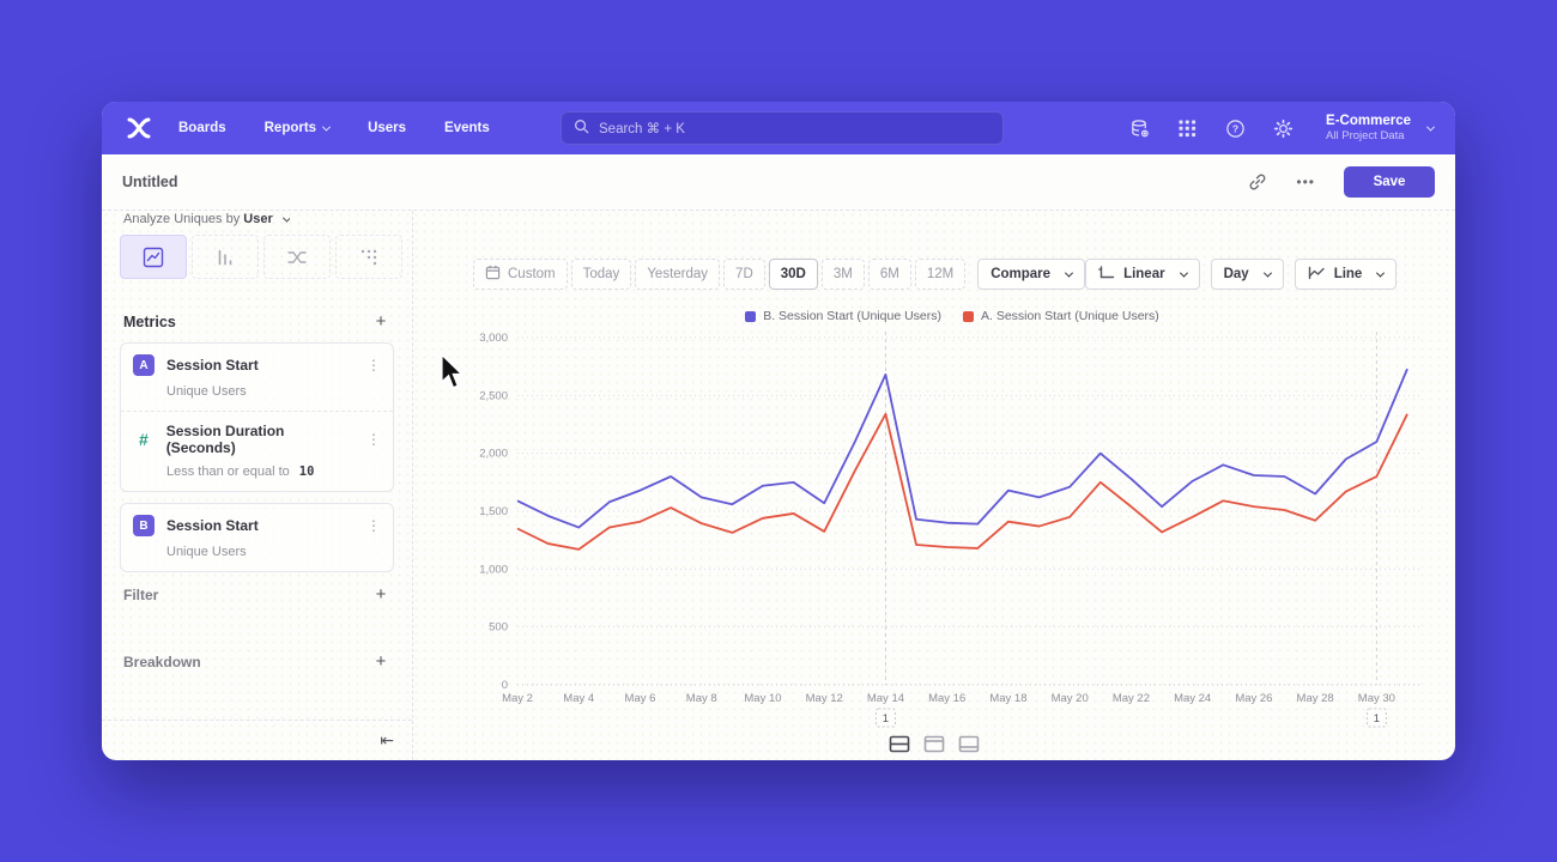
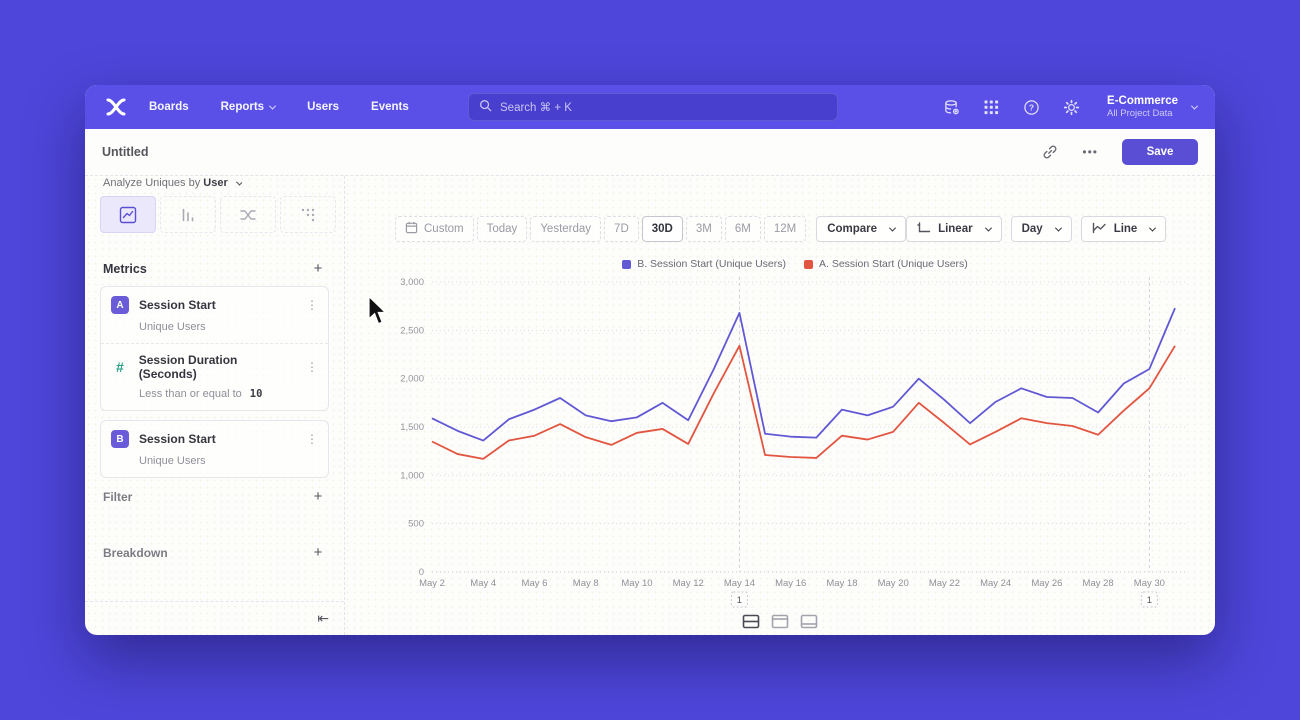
B. Session Start (Unique Users)/May 10: 1700 -> 1600
A. Session Start (Unique Users)/May 30: 1800 -> 1900
